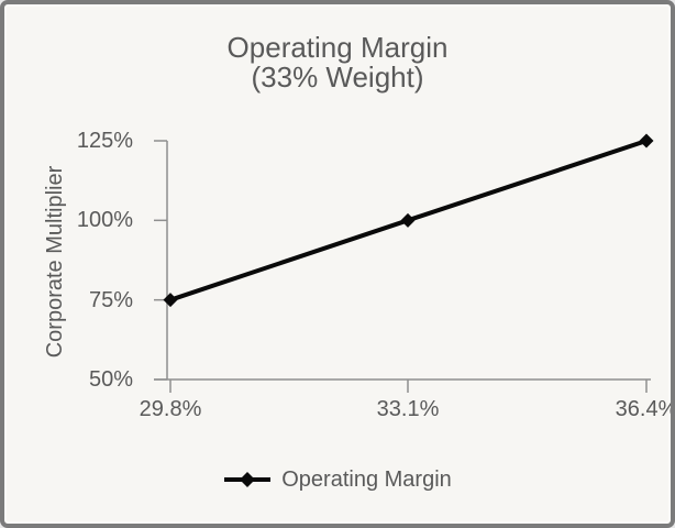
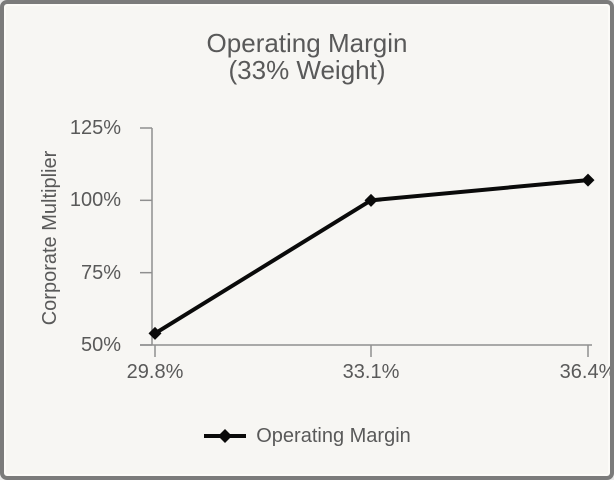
29.8%: 75% -> 54%
36.4%: 125% -> 107%
